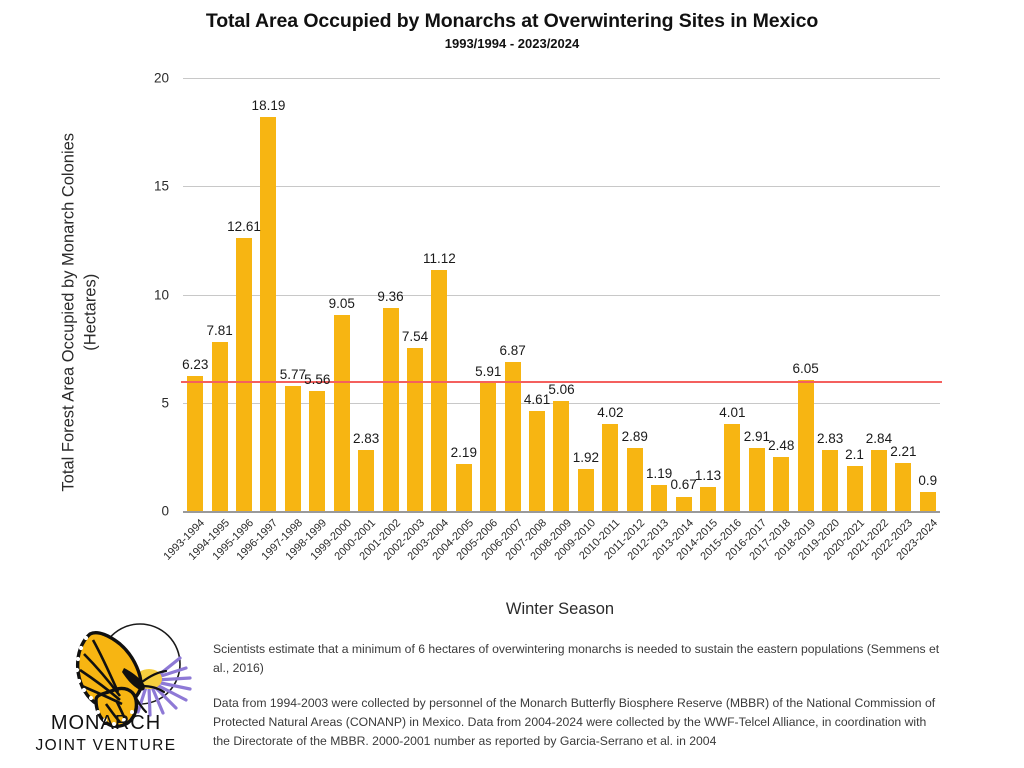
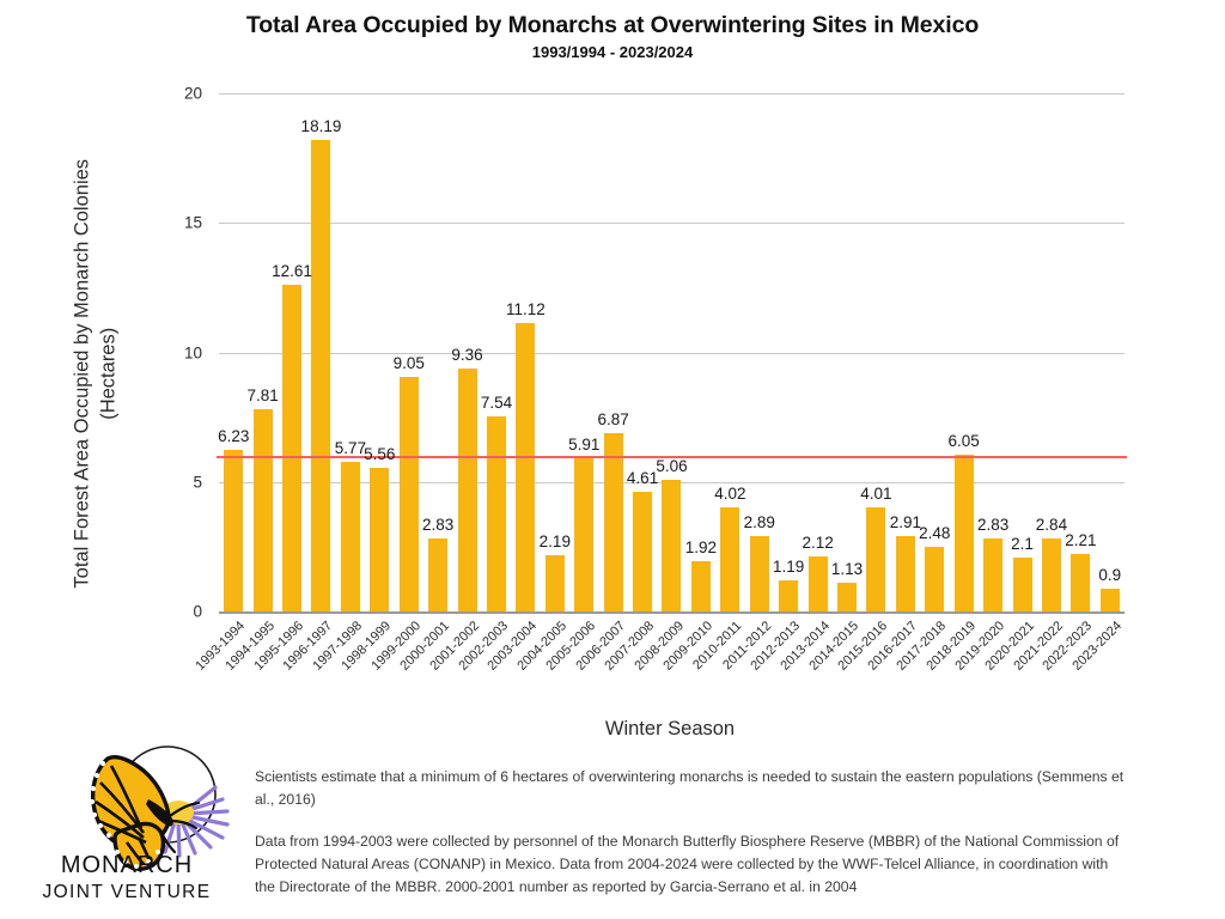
2013-2014: 0.67 -> 2.12
